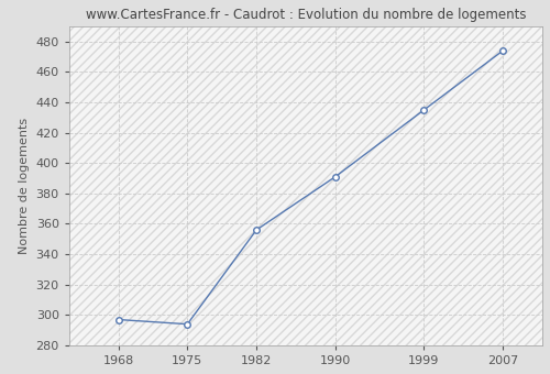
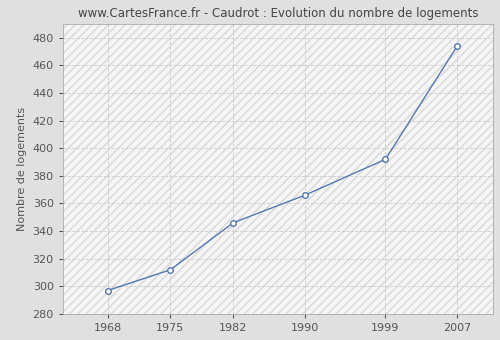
1975: 294 -> 312
1982: 356 -> 346
1990: 391 -> 366
1999: 435 -> 392
